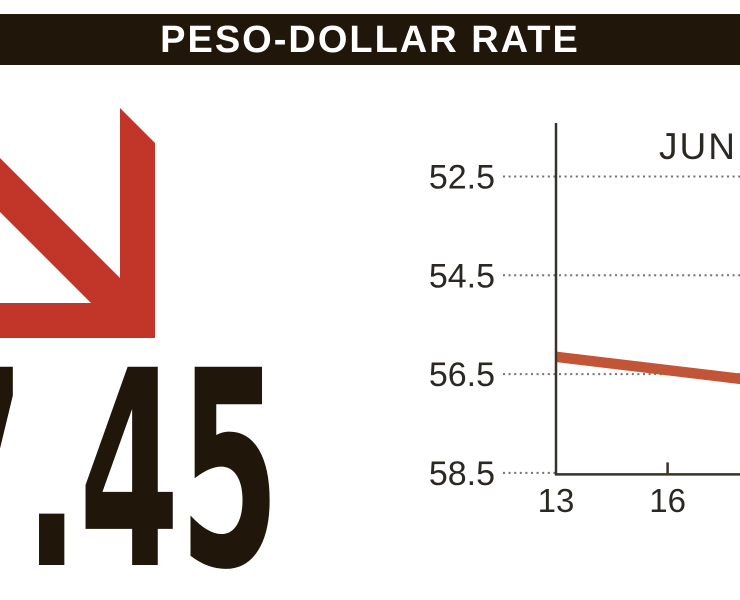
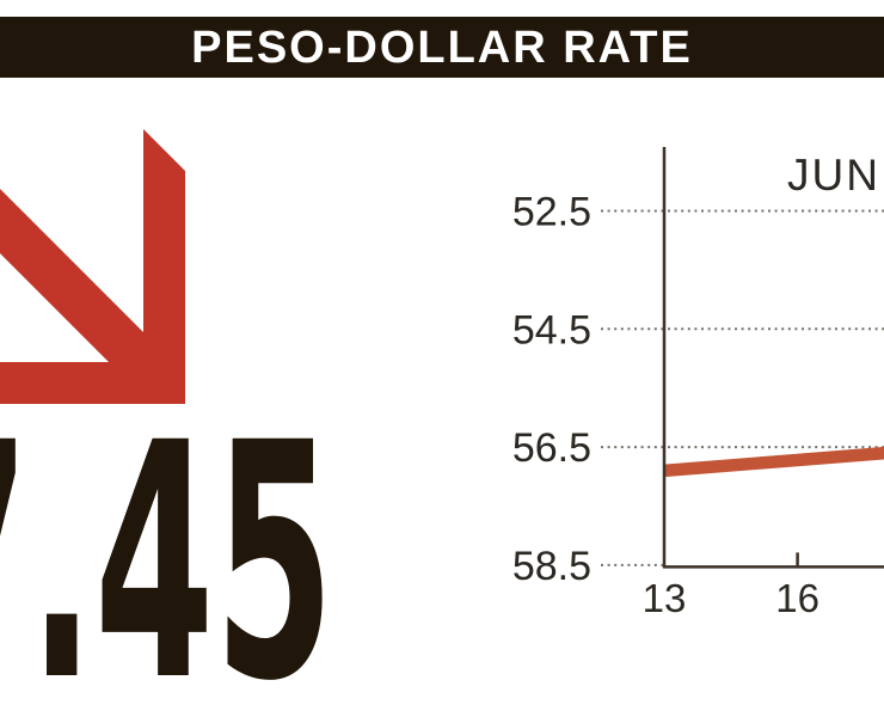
13: 56.1 -> 56.9
